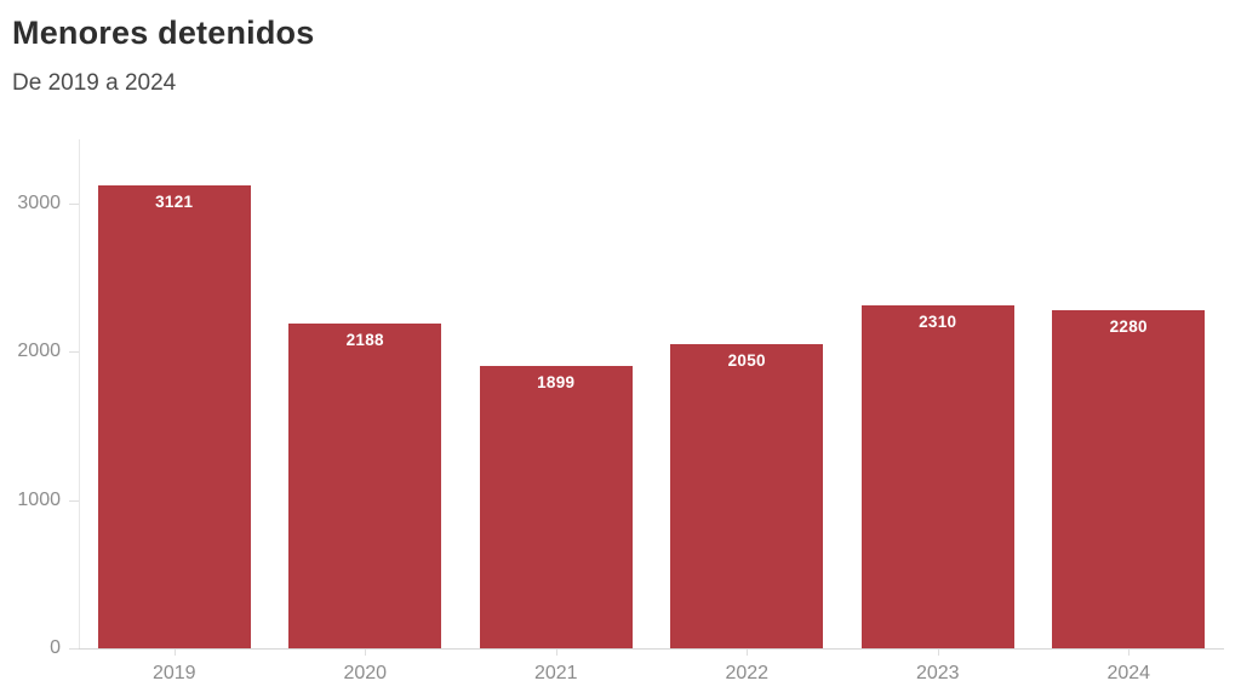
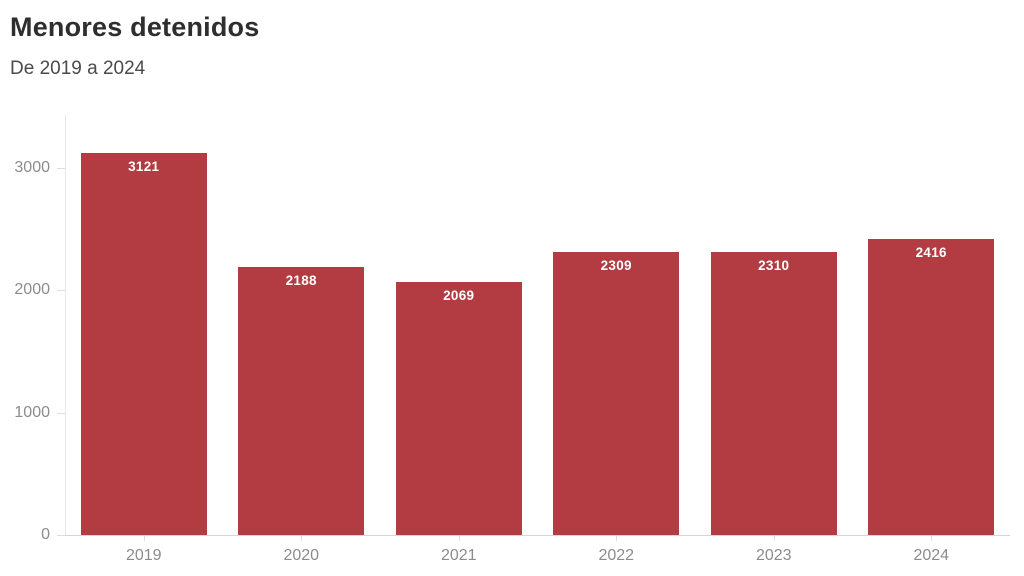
2021: 1899 -> 2069
2022: 2050 -> 2309
2024: 2280 -> 2416
